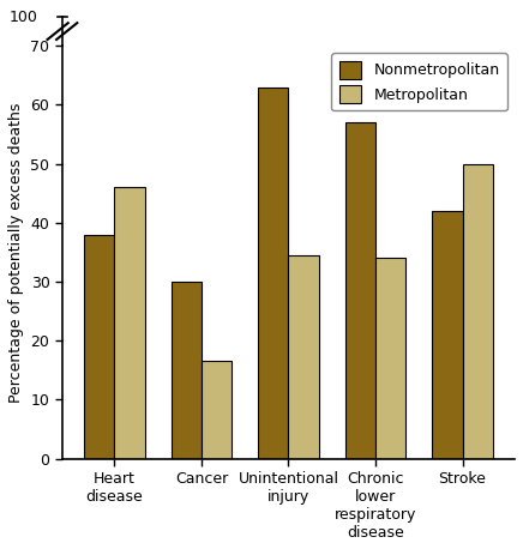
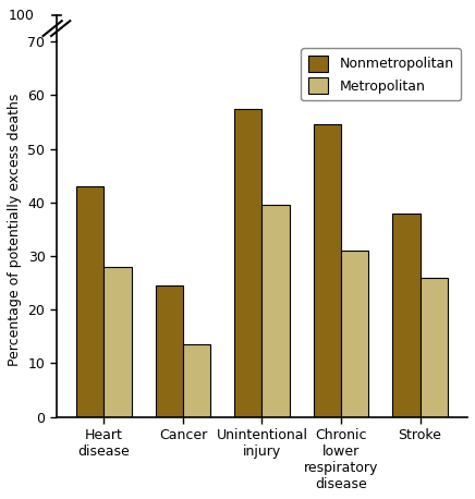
Nonmetropolitan/Heart disease: 38.0 -> 43.0
Metropolitan/Heart disease: 46.0 -> 28.0
Nonmetropolitan/Cancer: 30.0 -> 24.5
Metropolitan/Cancer: 16.5 -> 13.5
Nonmetropolitan/Unintentional injury: 63.0 -> 57.5
Metropolitan/Unintentional injury: 34.5 -> 39.5
Nonmetropolitan/Chronic lower respiratory disease: 57.0 -> 54.5
Metropolitan/Chronic lower respiratory disease: 34.0 -> 31.0
Nonmetropolitan/Stroke: 42.0 -> 38.0
Metropolitan/Stroke: 50.0 -> 26.0
